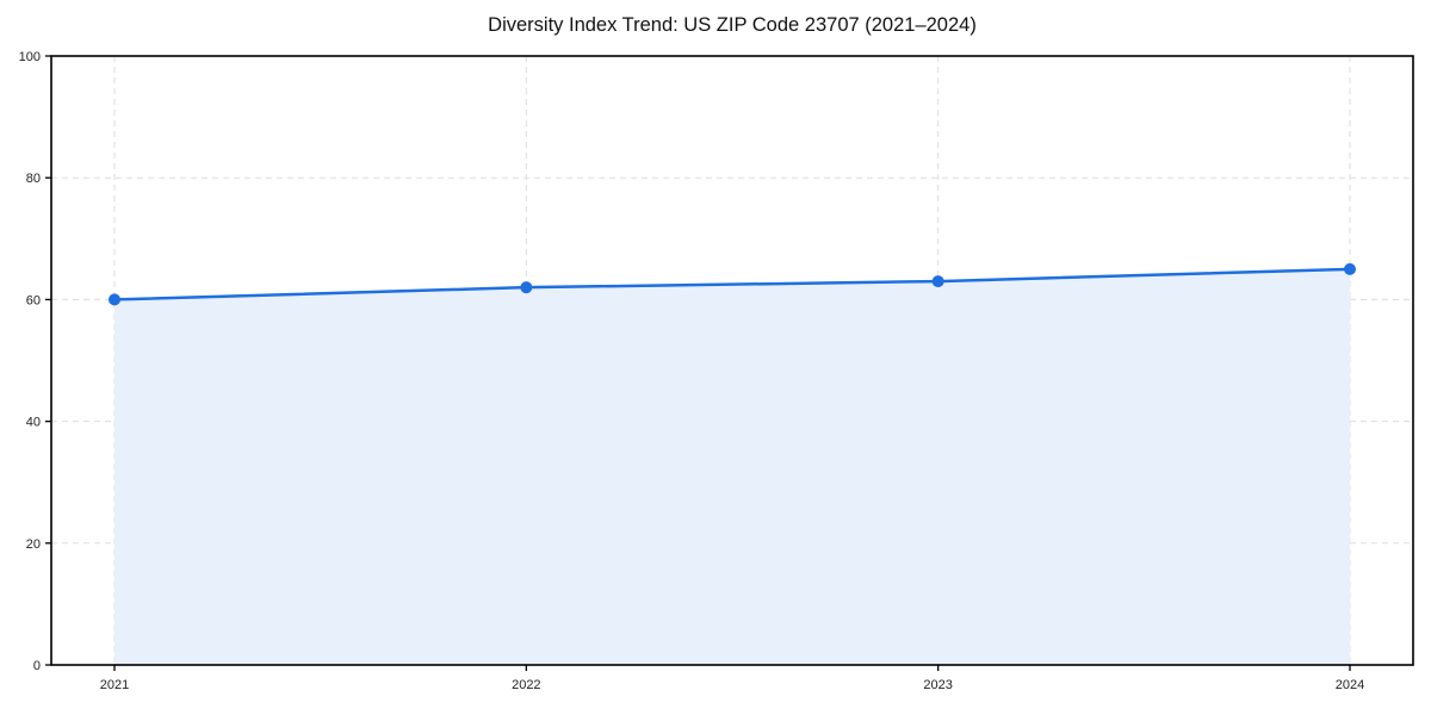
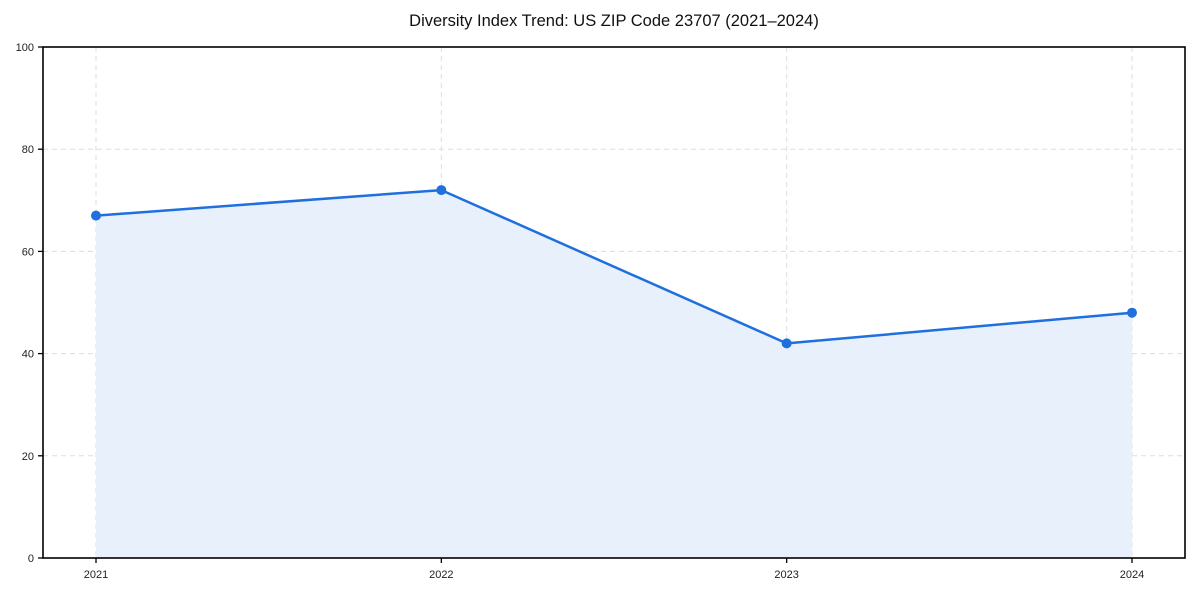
2021: 60 -> 67
2022: 62 -> 72
2023: 63 -> 42
2024: 65 -> 48
